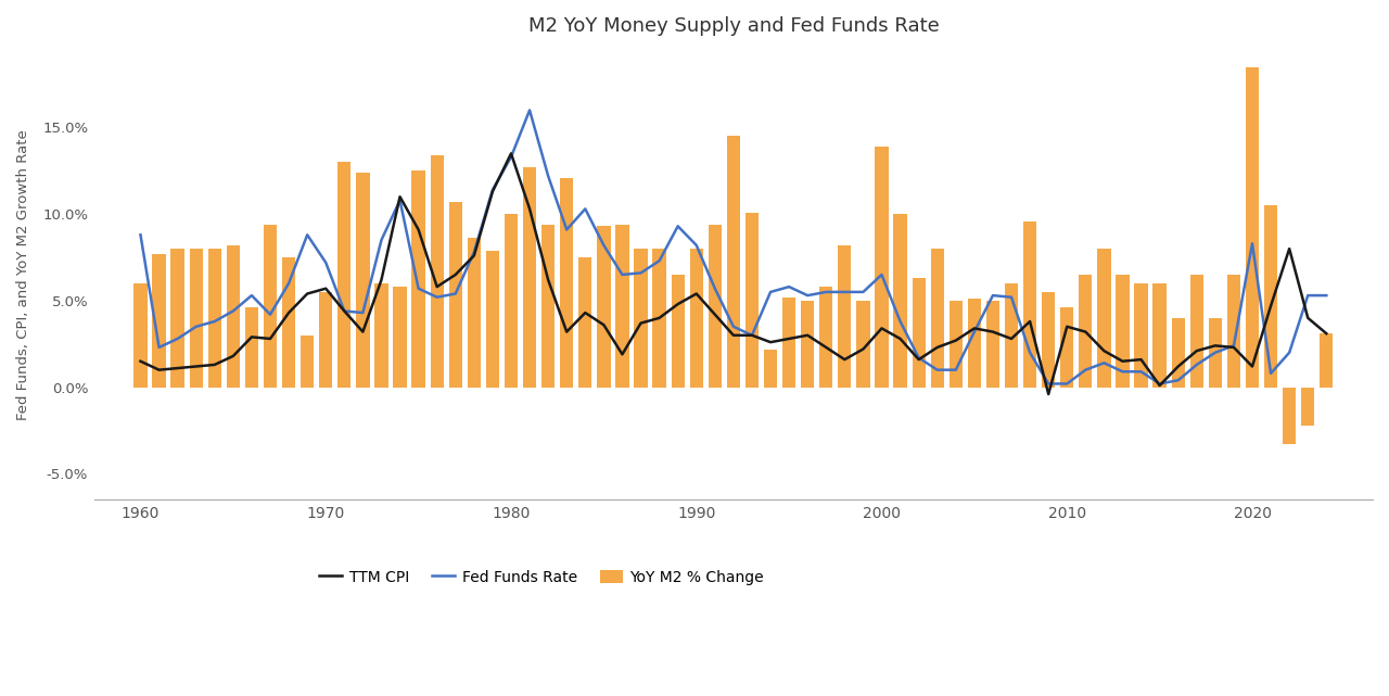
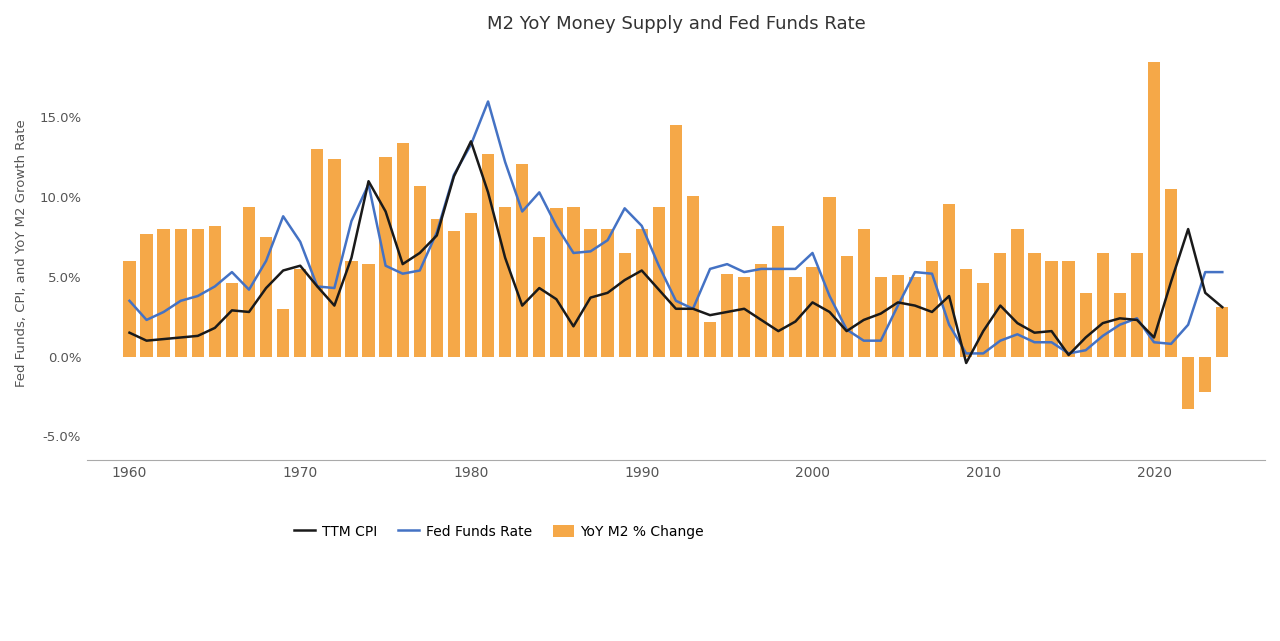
Fed Funds Rate/1960: 8.8% -> 3.5%
YoY M2 % Change/1980: 10.0% -> 9.0%
YoY M2 % Change/2000: 13.9% -> 5.6%
TTM CPI/2010: 3.5% -> 1.6%
Fed Funds Rate/2020: 8.3% -> 0.9%
